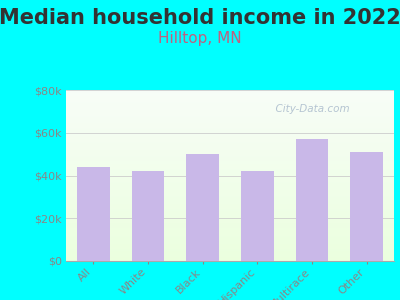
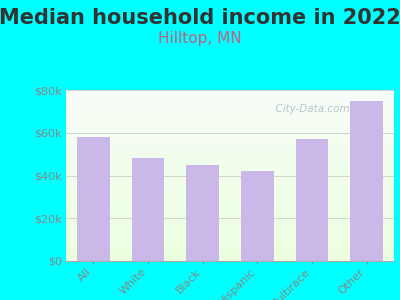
All: $44k -> $58k
White: $42k -> $48k
Black: $50k -> $45k
Other: $51k -> $75k
